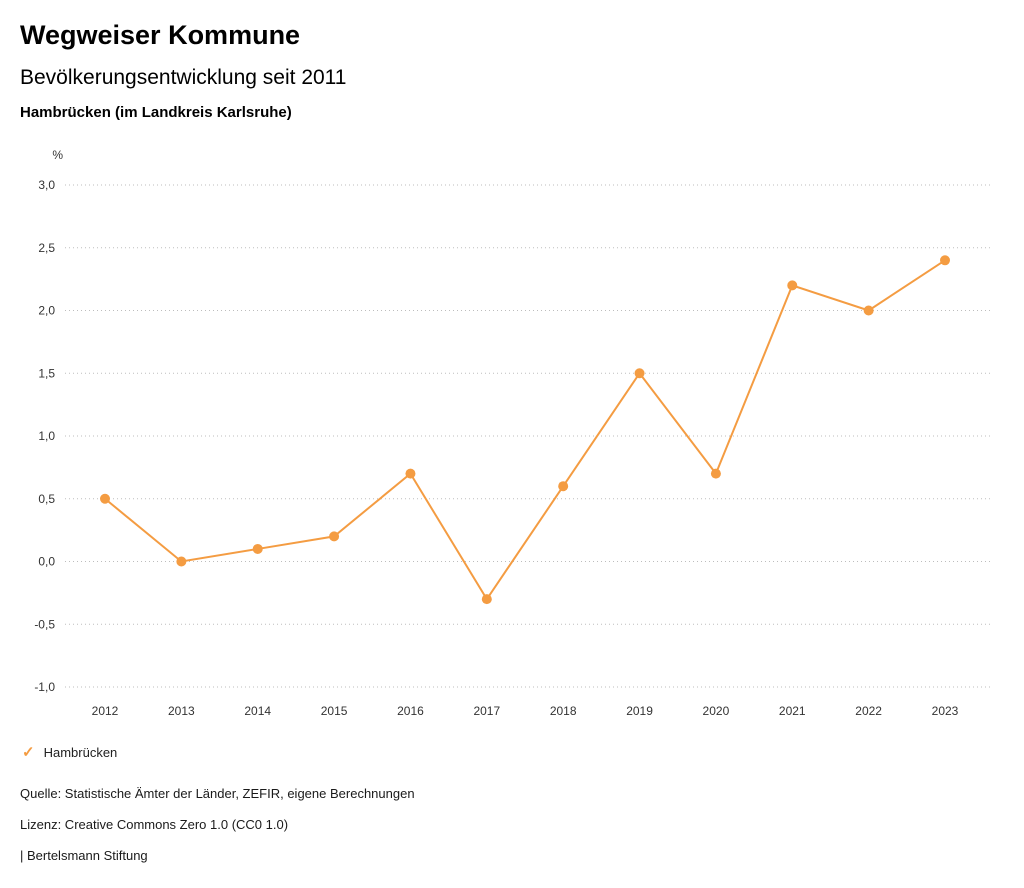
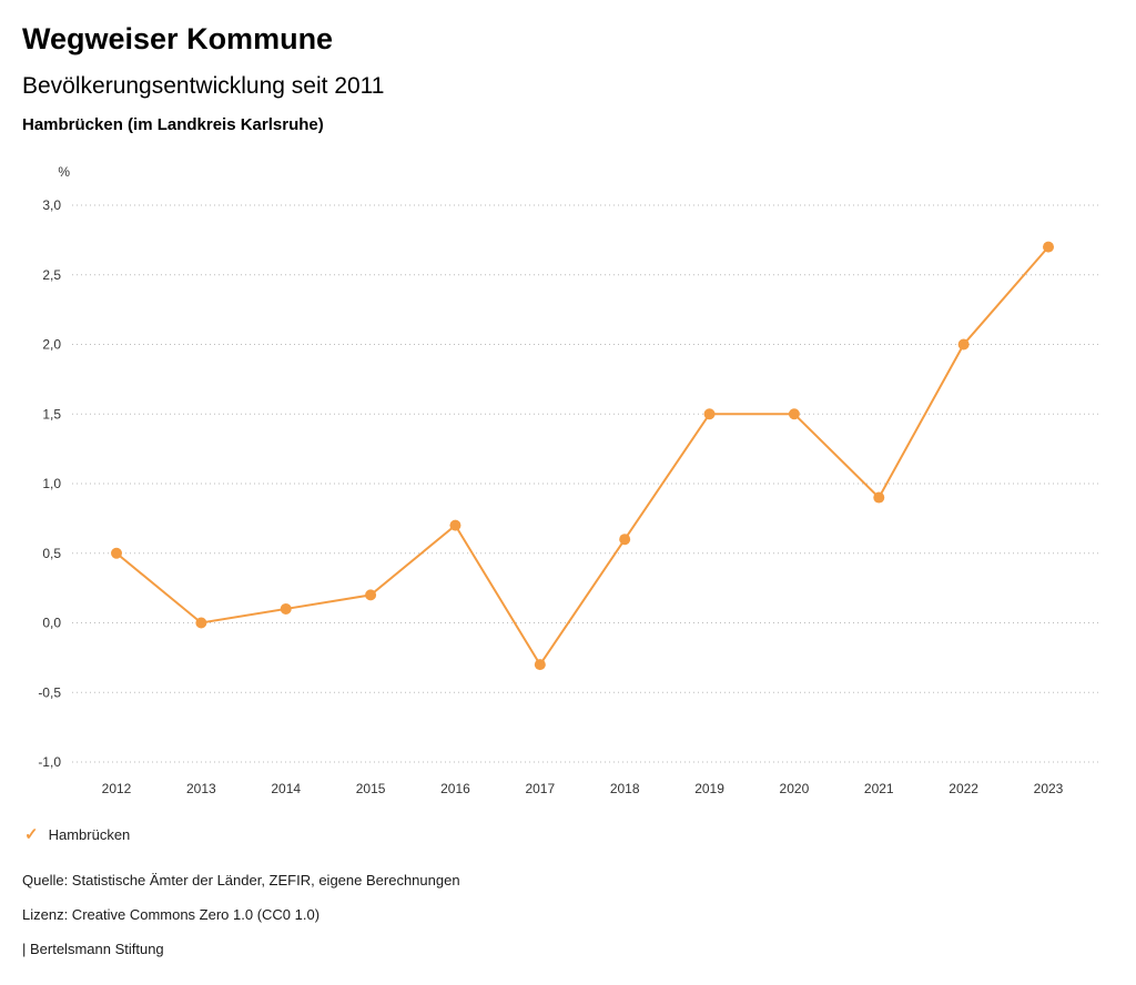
2020: 0,7 -> 1,5
2021: 2,2 -> 0,9
2023: 2,4 -> 2,7
